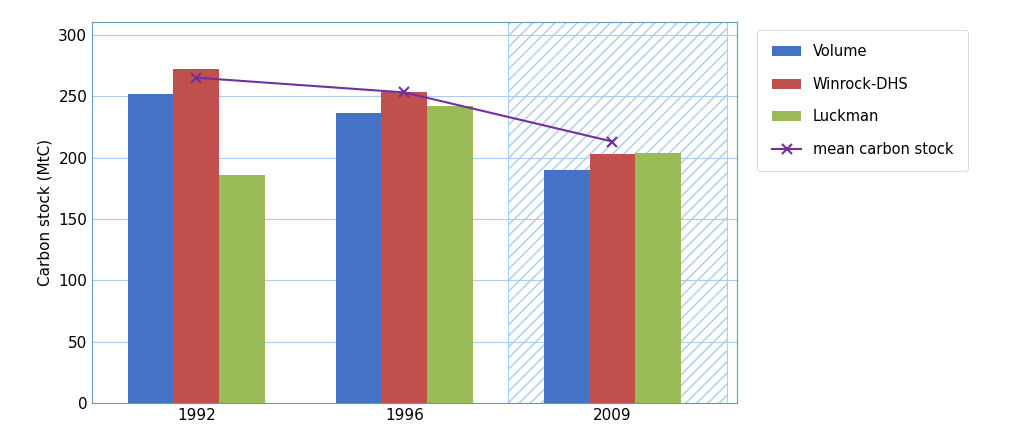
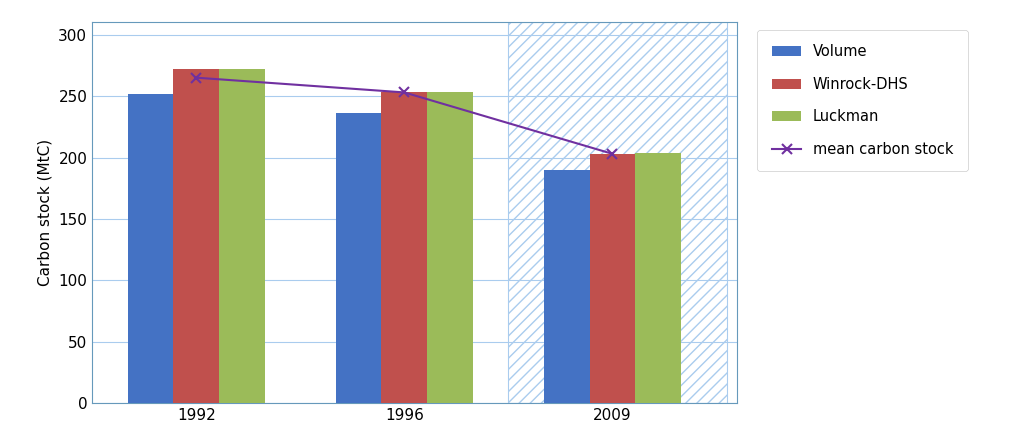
Luckman/1992: 186 -> 272
Luckman/1996: 242 -> 253
mean carbon stock/2009: 213 -> 203
